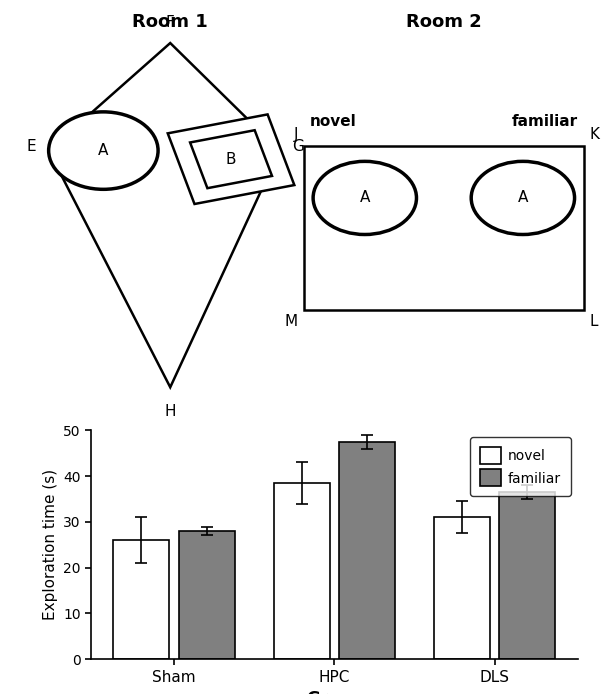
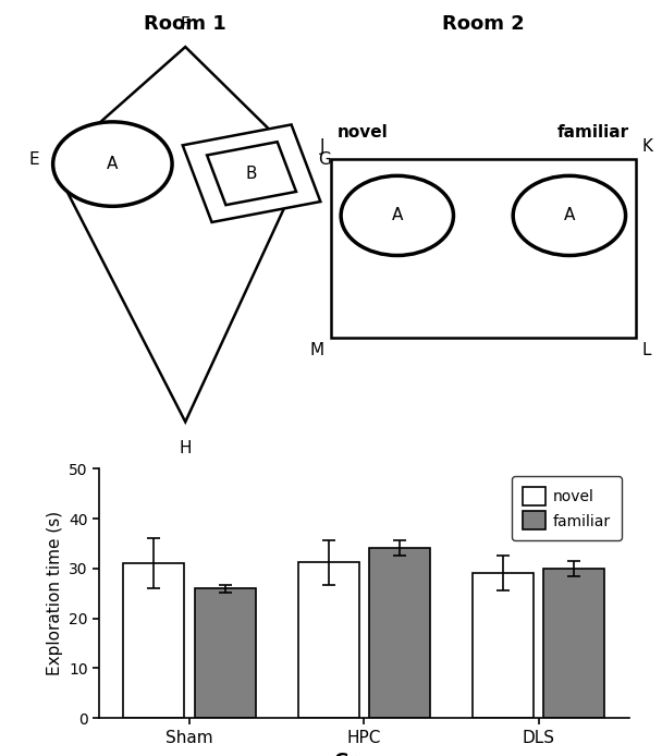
novel/Sham: 26.0 -> 31.0
familiar/Sham: 28.0 -> 26.0
novel/HPC: 38.5 -> 31.2
familiar/HPC: 47.5 -> 34.2
novel/DLS: 31.0 -> 29.0
familiar/DLS: 36.5 -> 30.0
